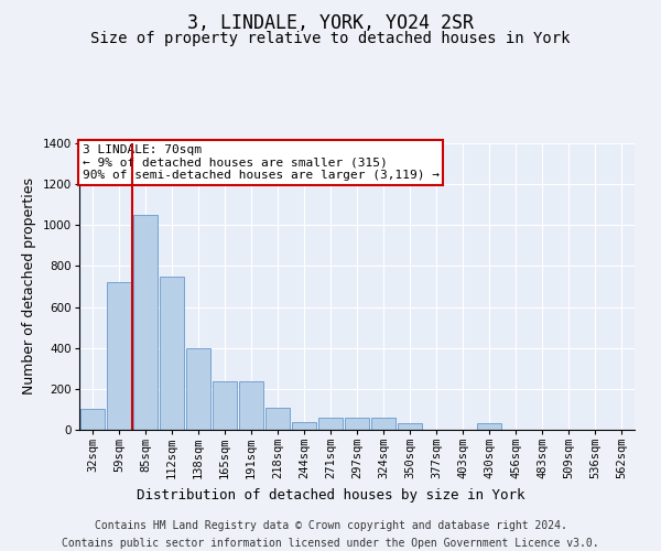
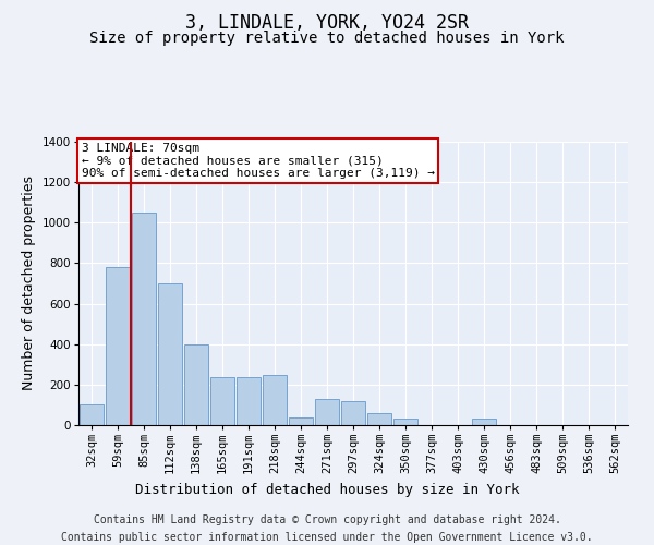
59sqm: 720 -> 780
112sqm: 750 -> 700
218sqm: 110 -> 250
271sqm: 60 -> 130
297sqm: 60 -> 120
